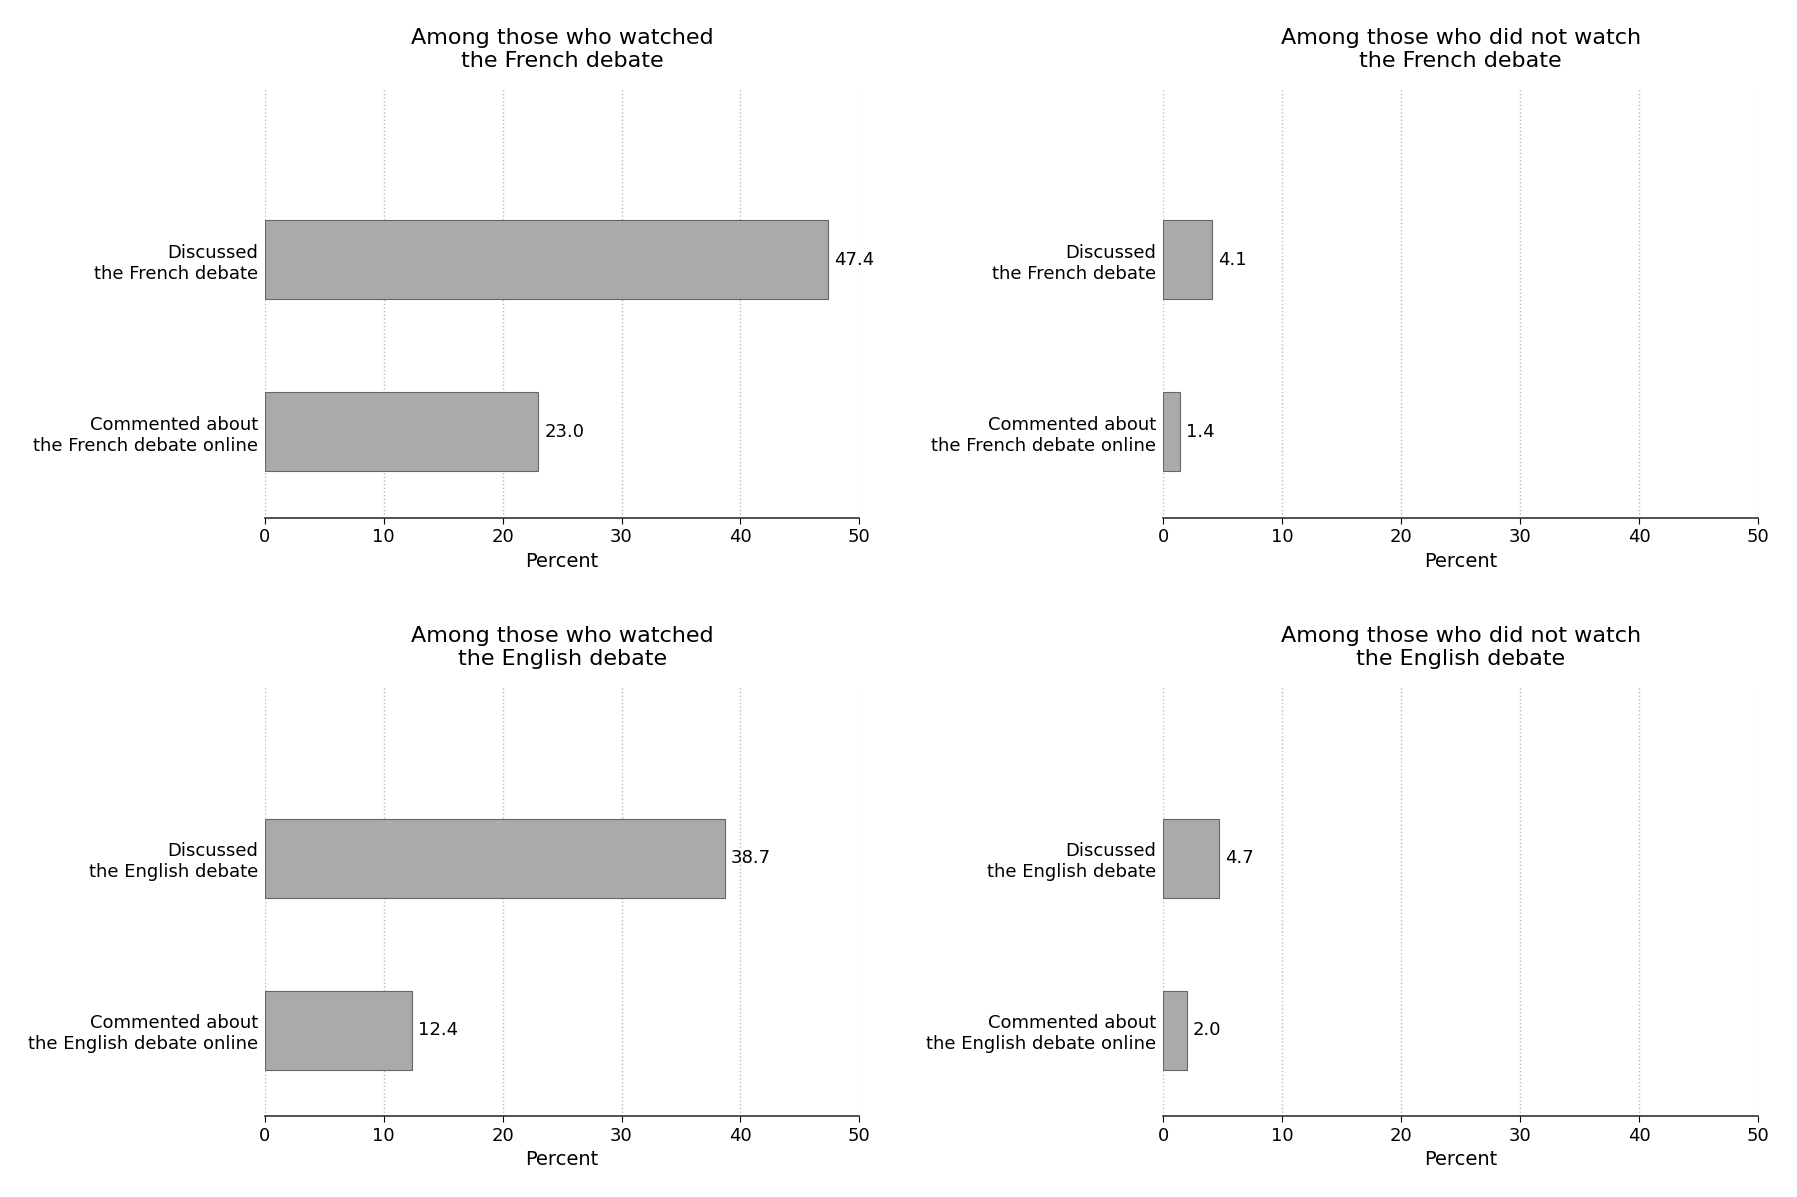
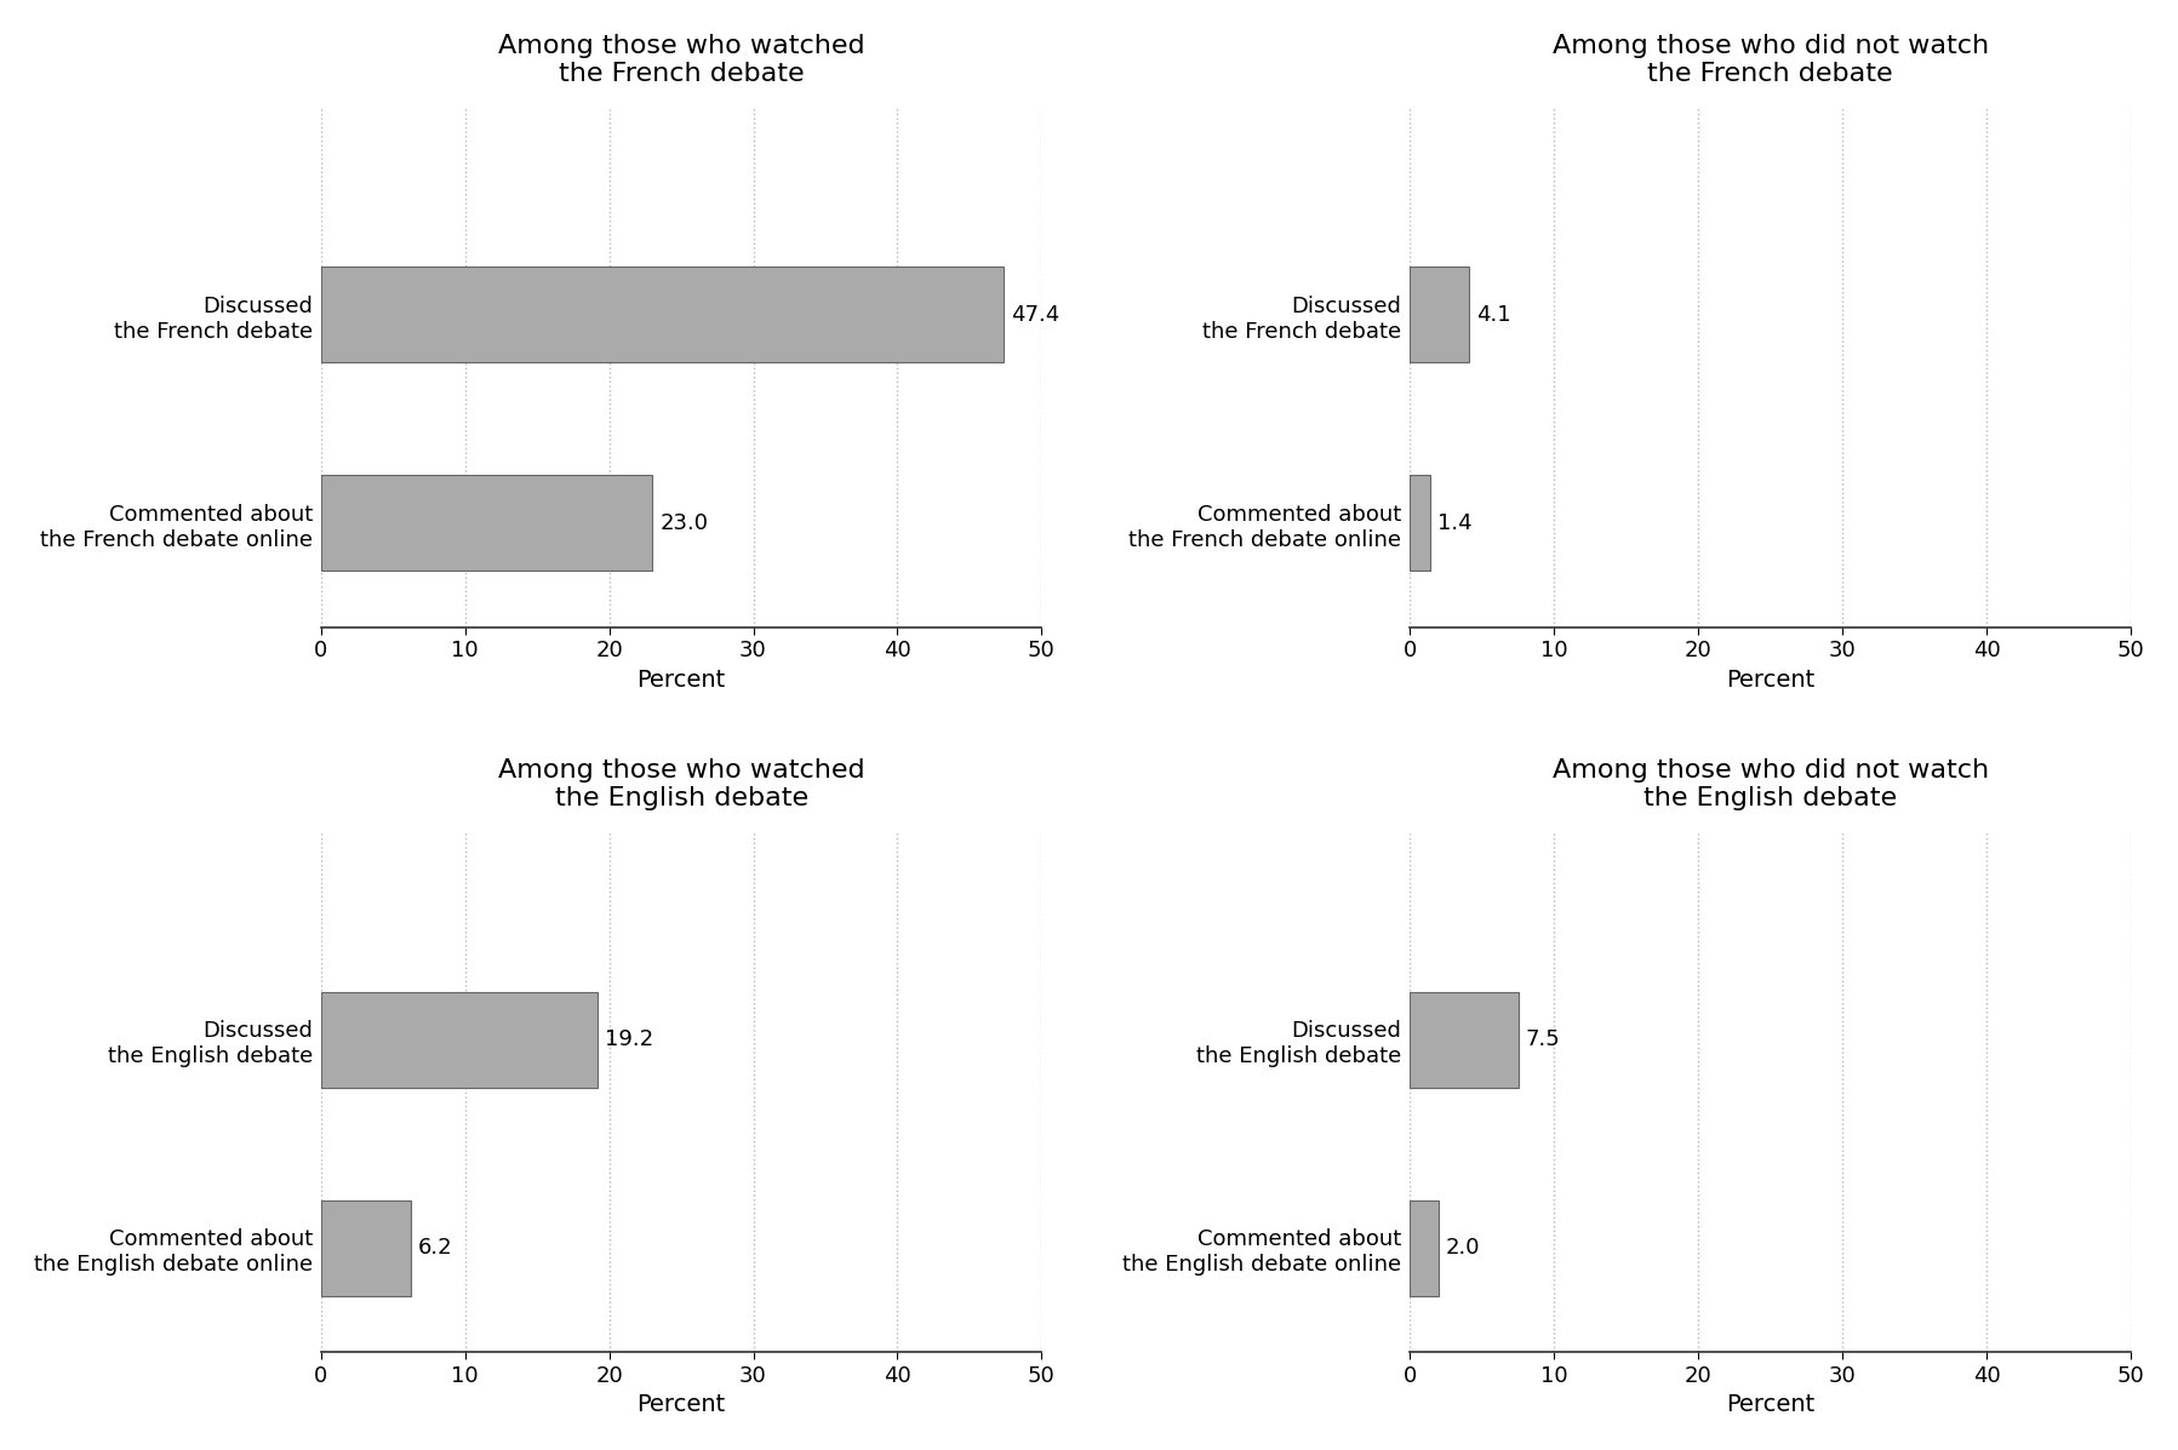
Among those who watched the English debate/Discussed the English debate: 38.7 -> 19.2
Among those who watched the English debate/Commented about the English debate online: 12.4 -> 6.2
Among those who did not watch the English debate/Discussed the English debate: 4.7 -> 7.5
